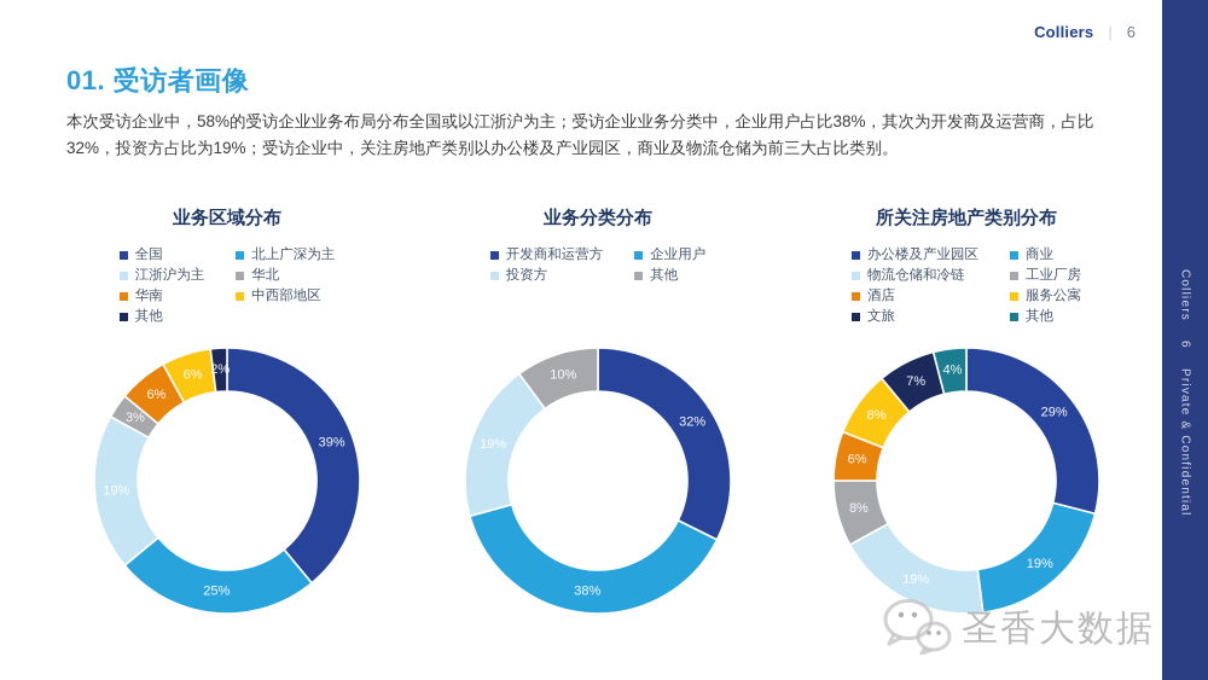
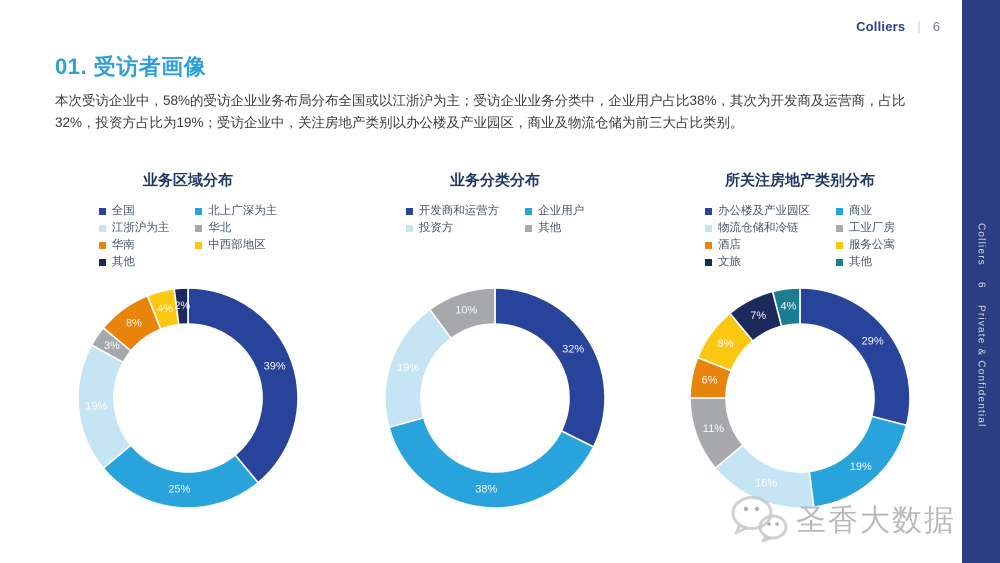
业务区域分布/华南: 6% -> 8%
业务区域分布/中西部地区: 6% -> 4%
所关注房地产类别分布/物流仓储和冷链: 19% -> 16%
所关注房地产类别分布/工业厂房: 8% -> 11%
